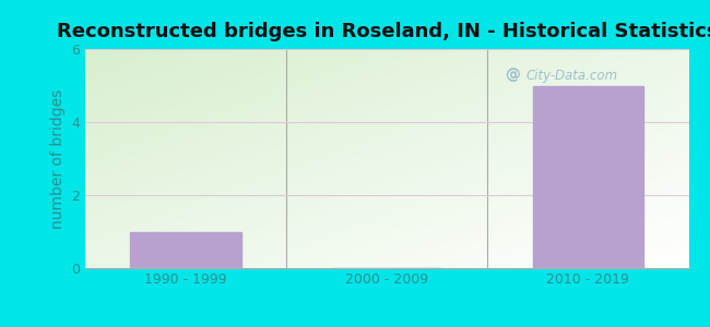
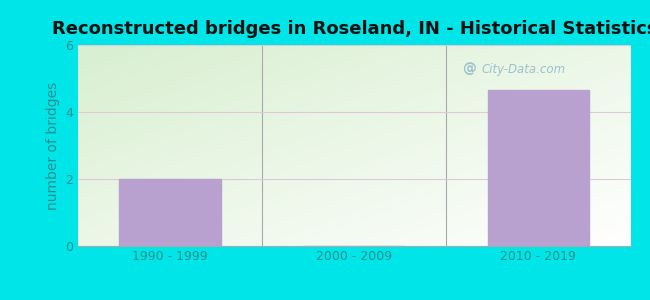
1990 - 1999: 1.00 -> 2.00
2010 - 2019: 5.00 -> 4.67
